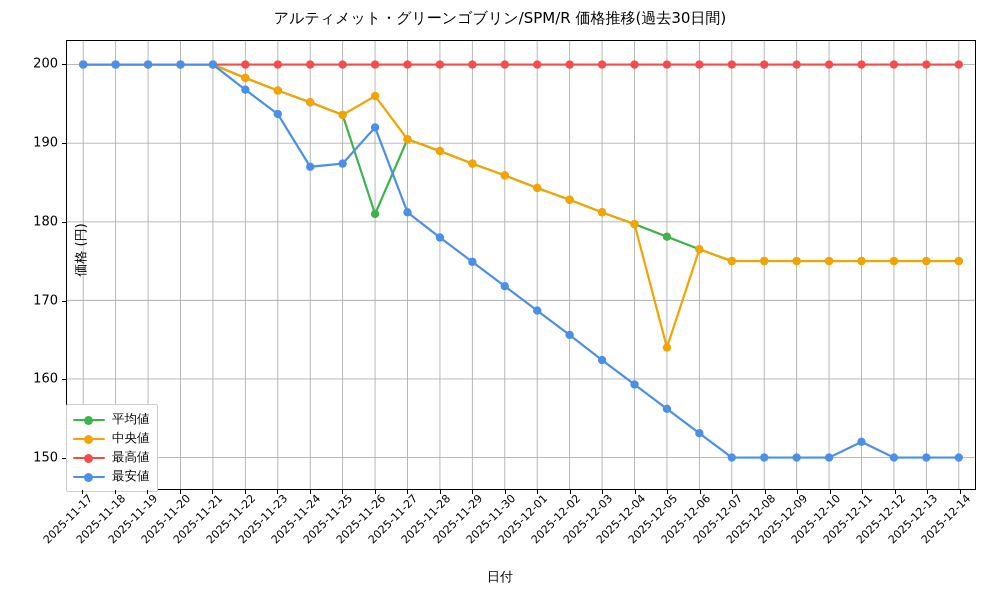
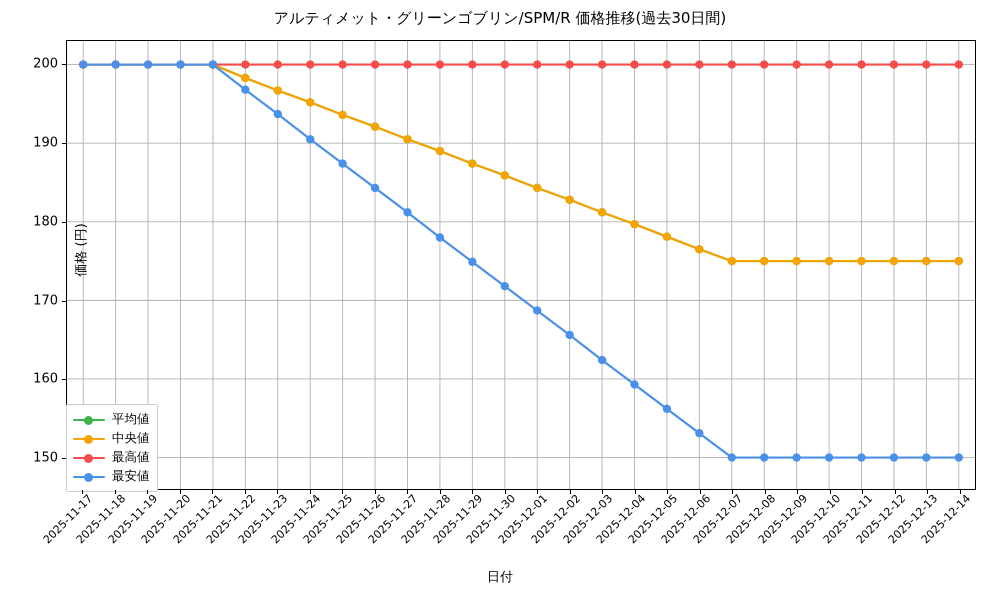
最安値/2025-11-24: 187 -> 190
平均値/2025-11-26: 181 -> 192
中央値/2025-11-26: 196 -> 192
最安値/2025-11-26: 192 -> 184
中央値/2025-12-05: 164 -> 178
最安値/2025-12-11: 152 -> 150
